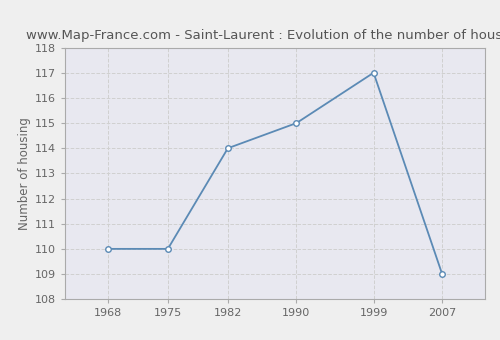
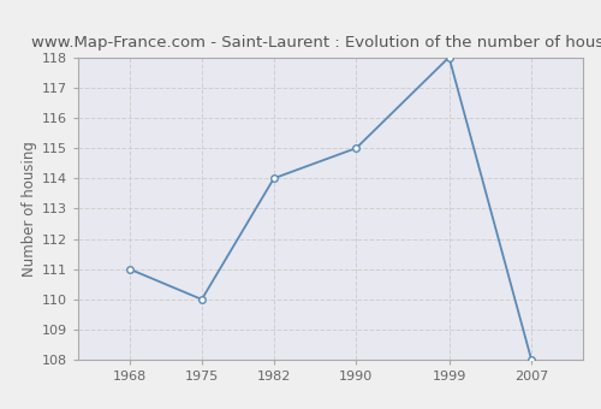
1968: 110 -> 111
1999: 117 -> 118
2007: 109 -> 108
